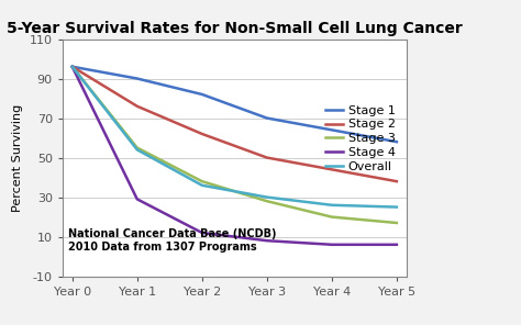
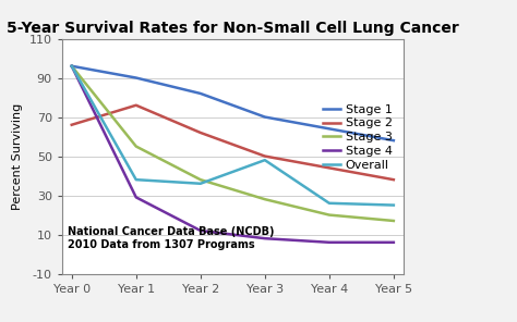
Stage 2/Year 0: 96 -> 66
Overall/Year 1: 54 -> 38
Overall/Year 3: 30 -> 48
